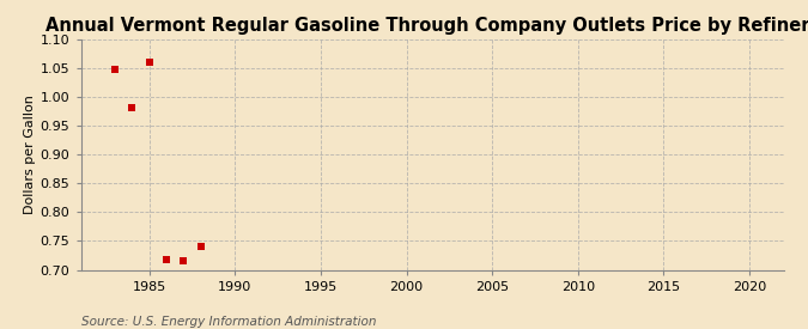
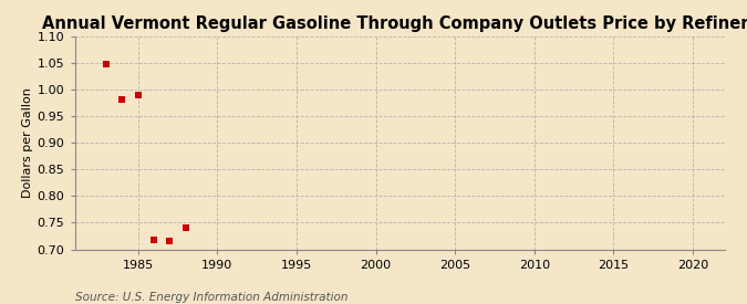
1985: 1.060 -> 0.990
